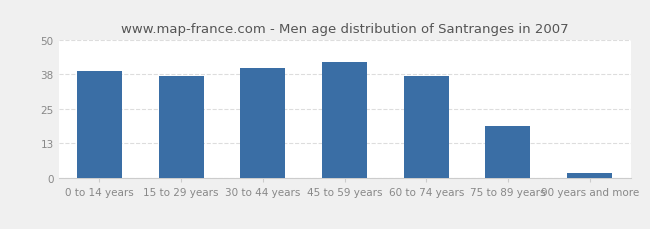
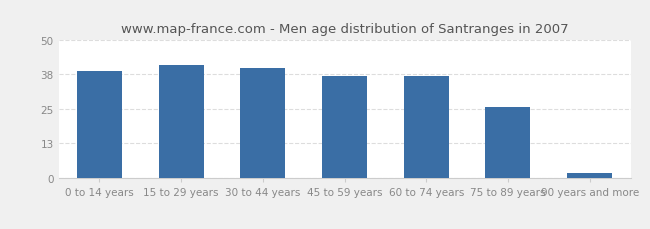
15 to 29 years: 37 -> 41
45 to 59 years: 42 -> 37
75 to 89 years: 19 -> 26
